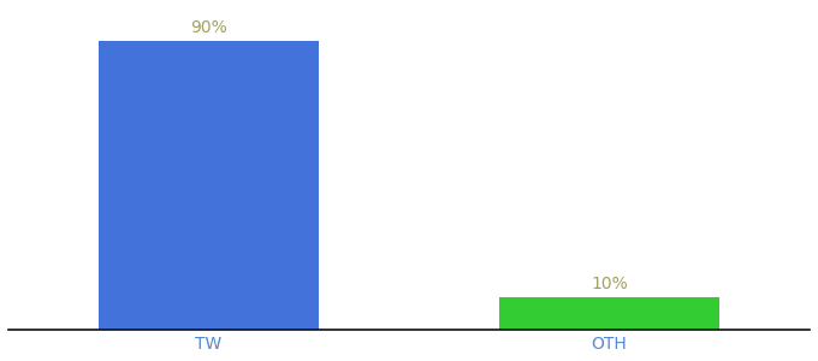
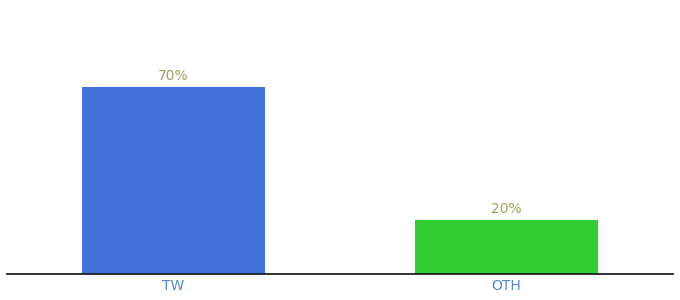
TW: 90% -> 70%
OTH: 10% -> 20%
